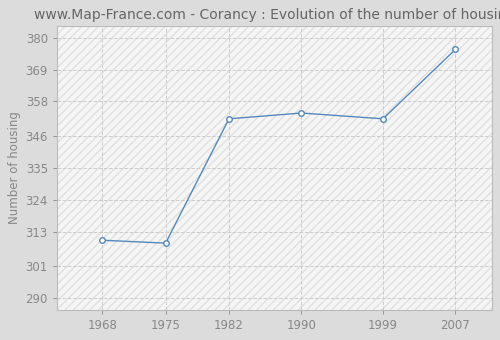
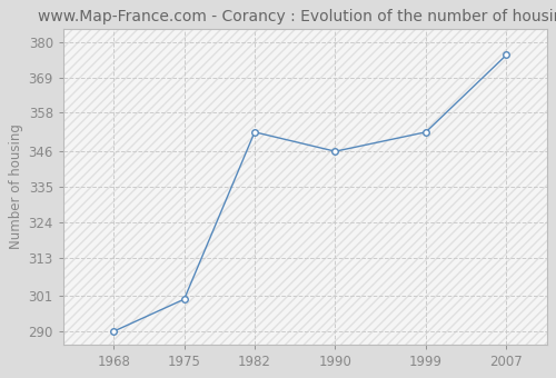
1968: 310 -> 290
1975: 309 -> 300
1990: 354 -> 346
